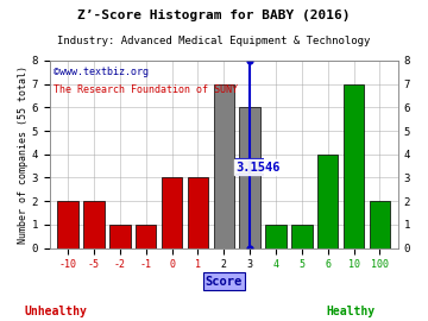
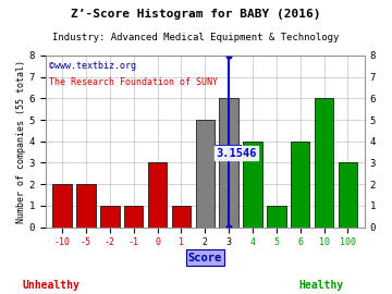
1: 3 -> 1
2: 7 -> 5
4: 1 -> 4
10: 7 -> 6
100: 2 -> 3
